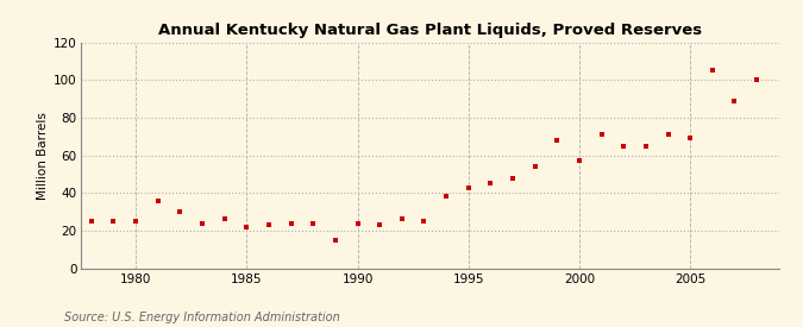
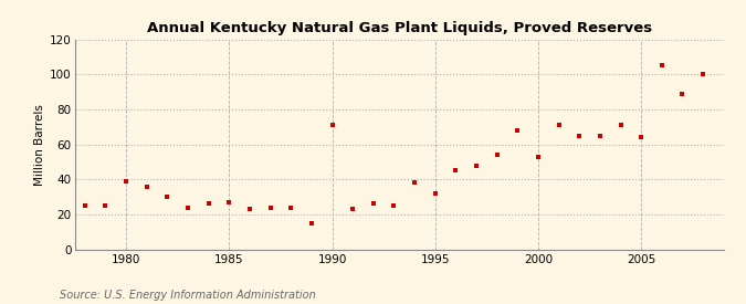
1980: 25 -> 39
1985: 22 -> 27
1990: 24 -> 71
1995: 43 -> 32
2000: 57 -> 53
2005: 69 -> 64
